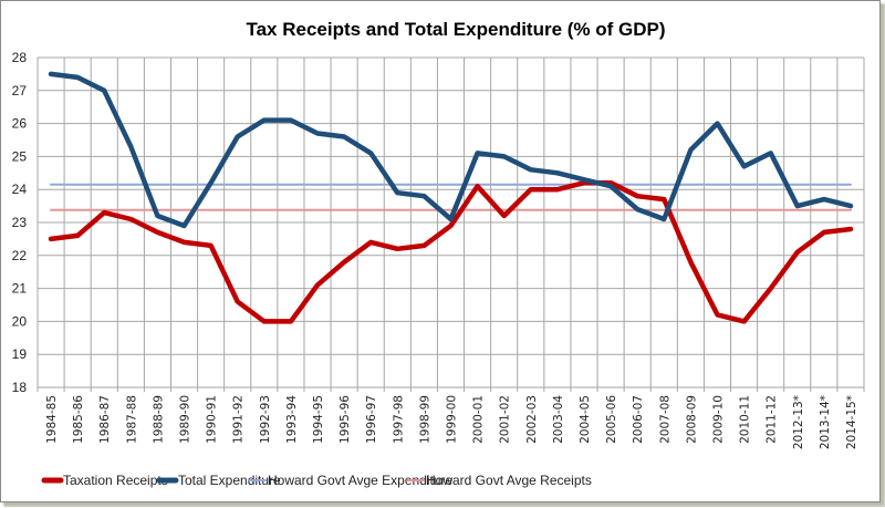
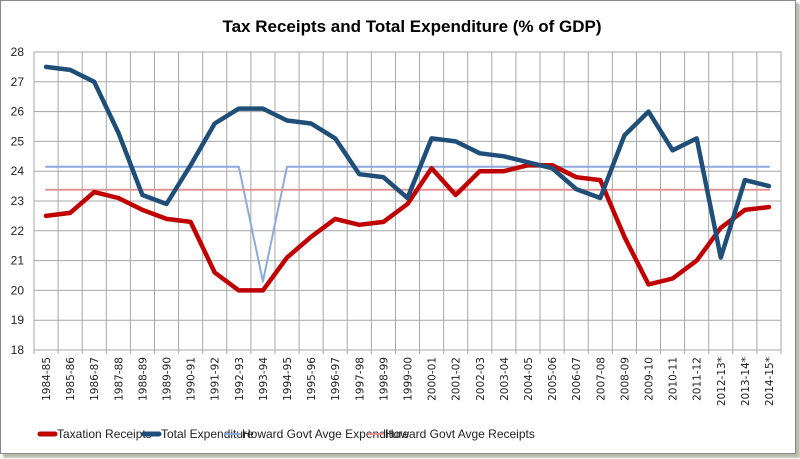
Howard Govt Avge Expenditure/1993-94: 24.1 -> 20.3
Taxation Receipts/2010-11: 20.0 -> 20.4
Total Expenditure/2012-13*: 23.5 -> 21.1
